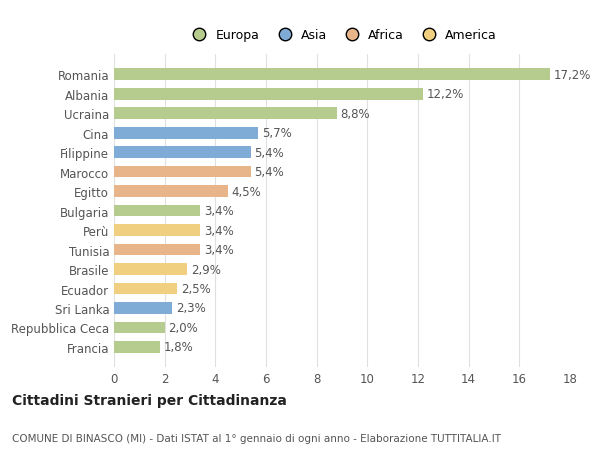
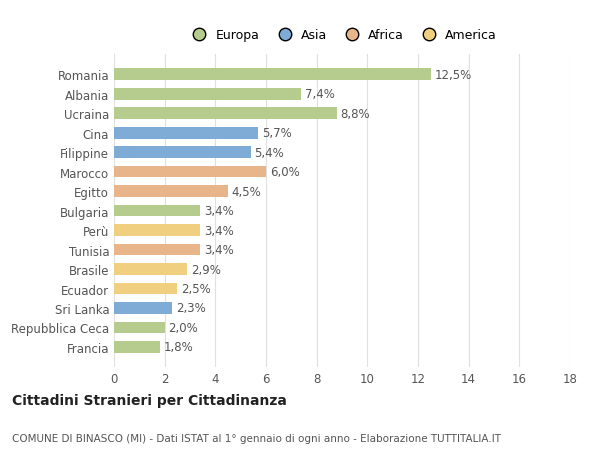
Romania: 17,2% -> 12,5%
Albania: 12,2% -> 7,4%
Marocco: 5,4% -> 6,0%
